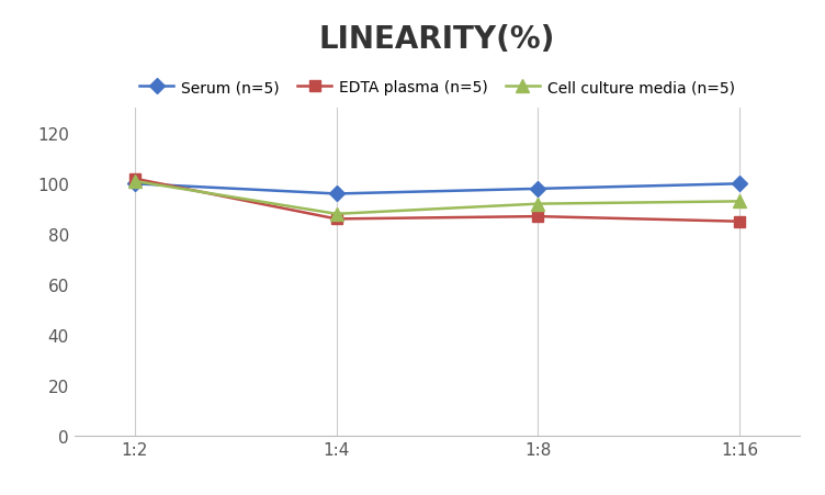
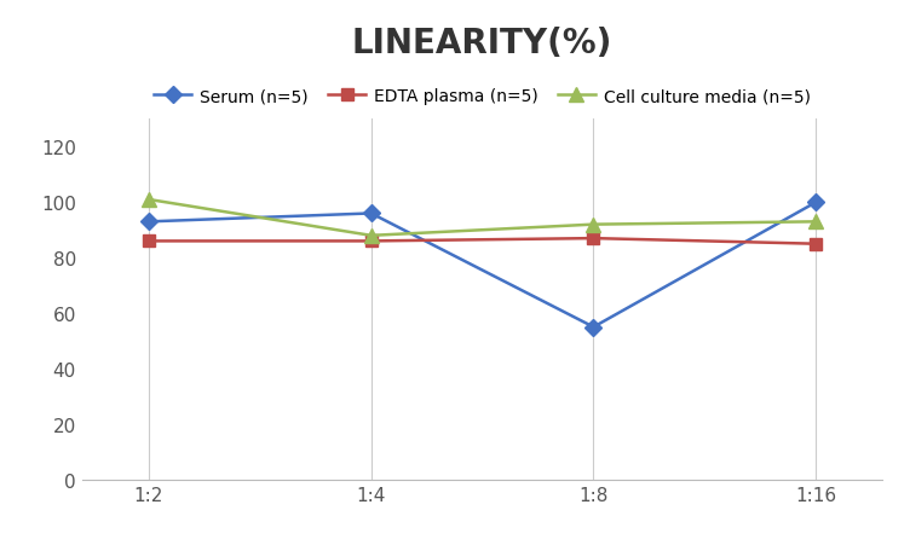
Serum (n=5)/1:2: 100 -> 93
EDTA plasma (n=5)/1:2: 102 -> 86
Serum (n=5)/1:8: 98 -> 55
